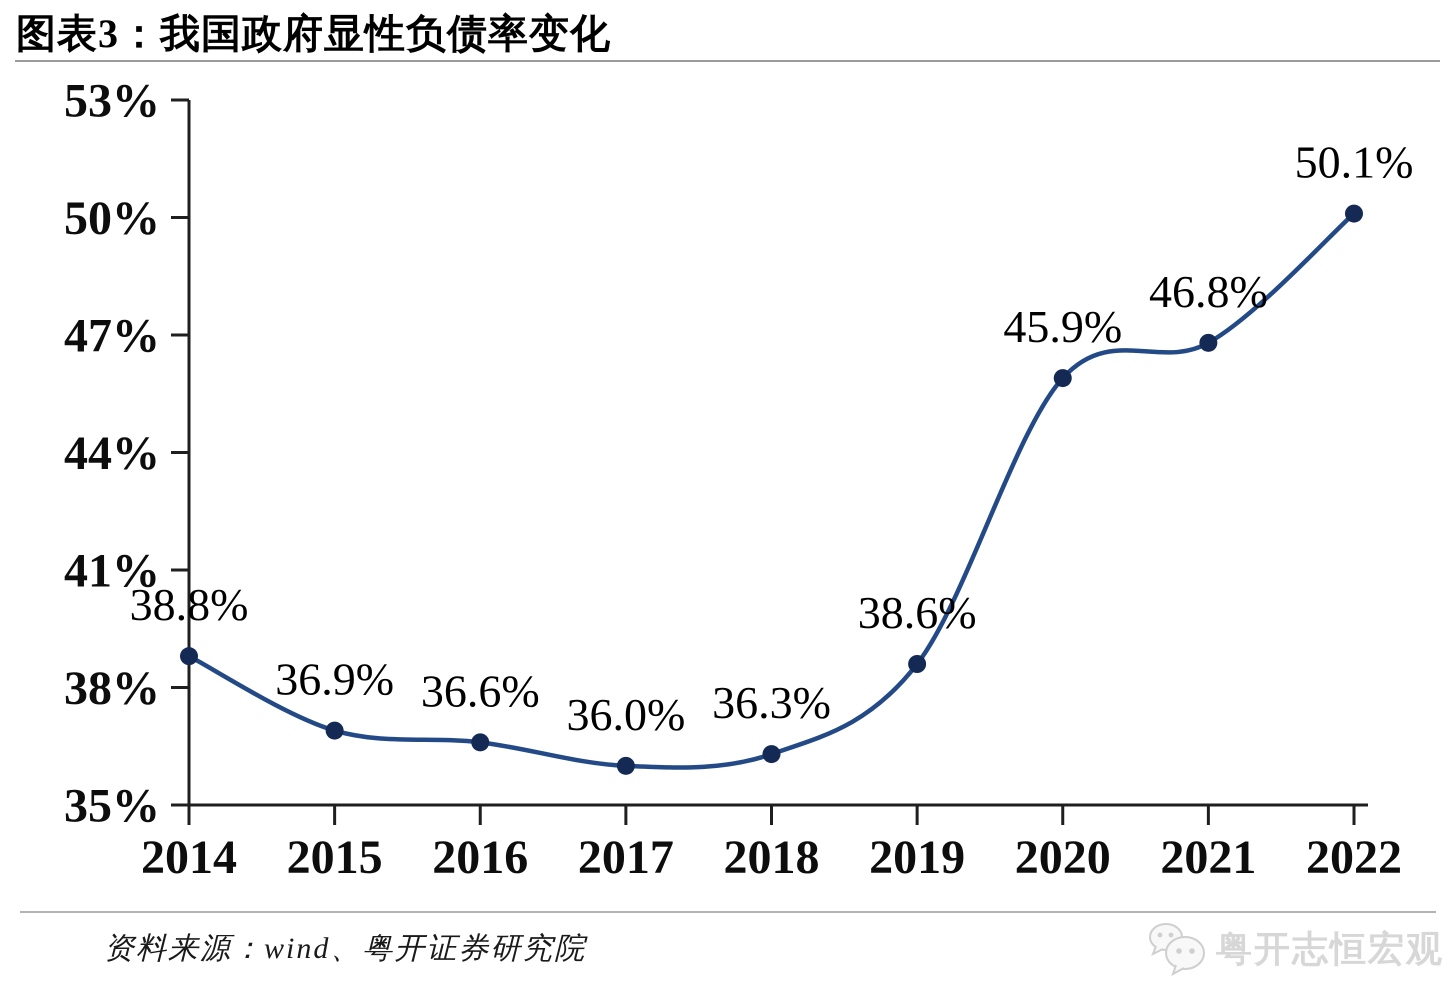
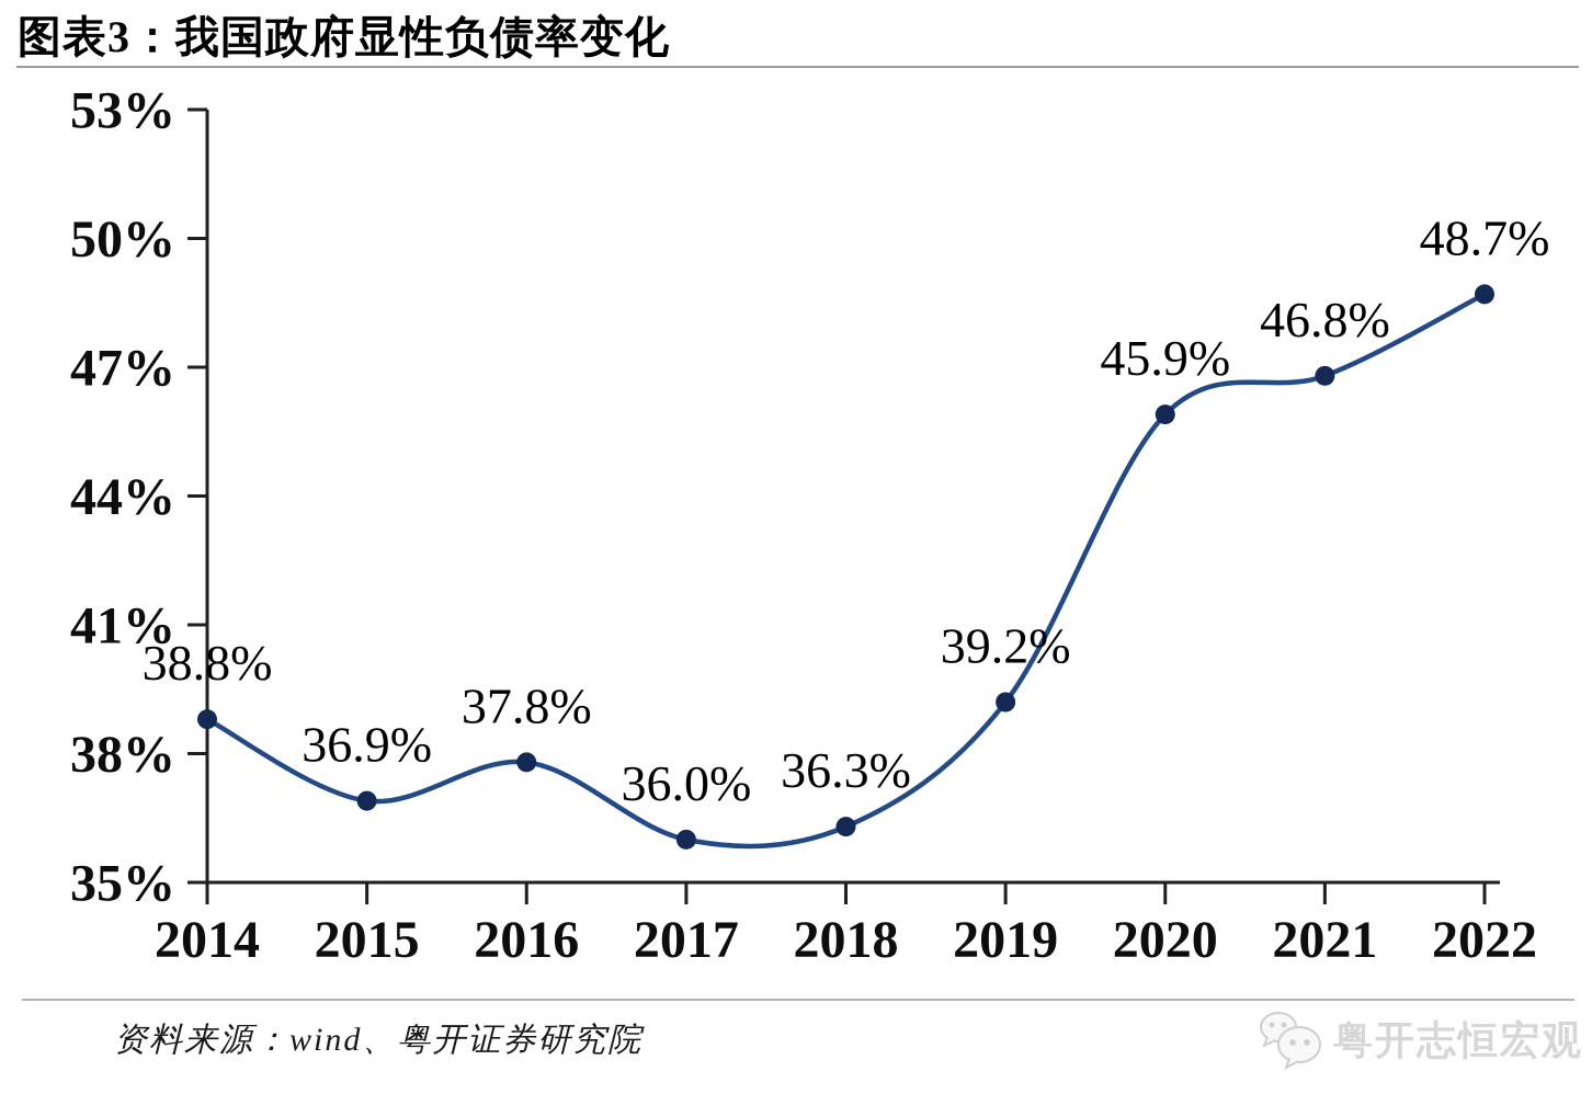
2016: 36.6% -> 37.8%
2019: 38.6% -> 39.2%
2022: 50.1% -> 48.7%
